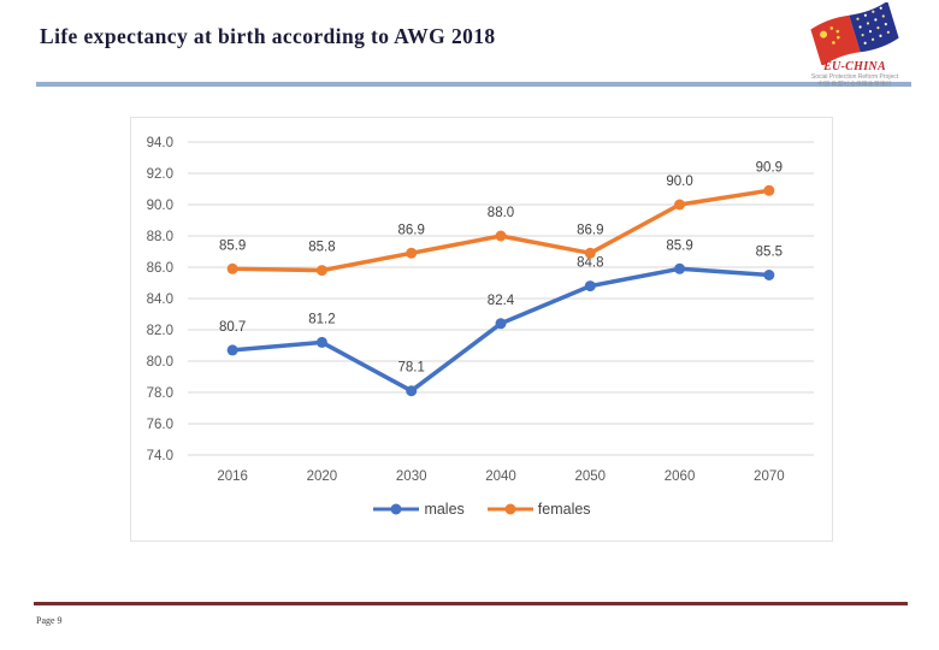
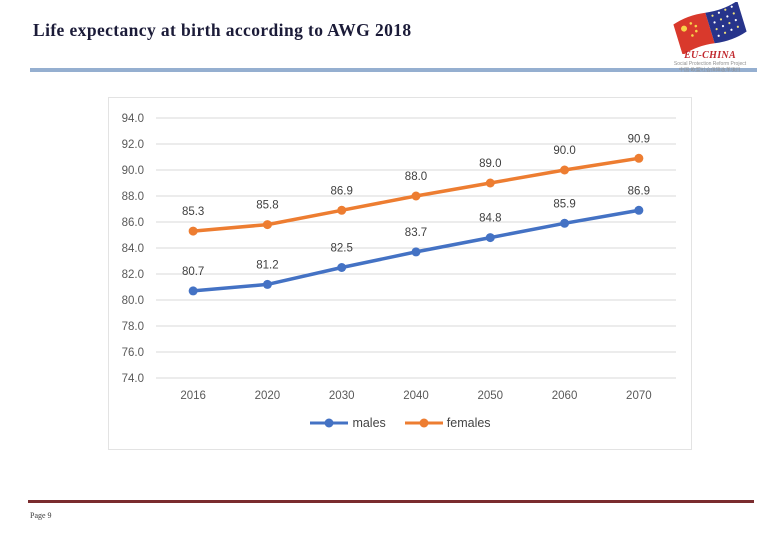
females/2016: 85.9 -> 85.3
males/2030: 78.1 -> 82.5
males/2040: 82.4 -> 83.7
females/2050: 86.9 -> 89.0
males/2070: 85.5 -> 86.9
